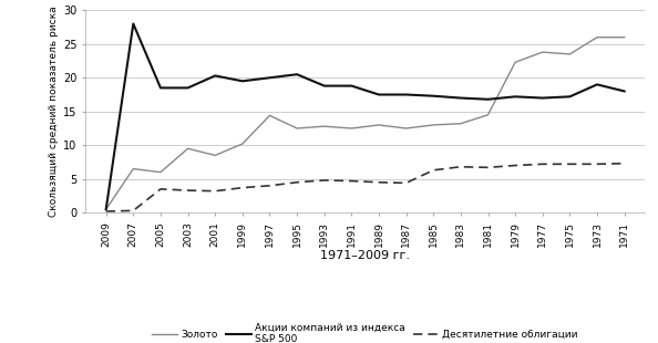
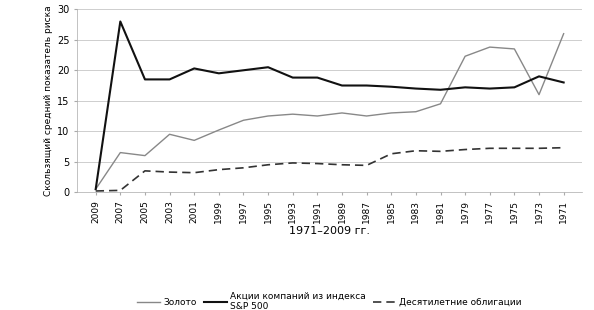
Золото/1997: 14.4 -> 11.8
Золото/1973: 26.0 -> 16.0
